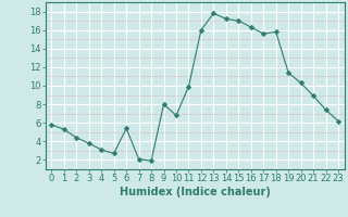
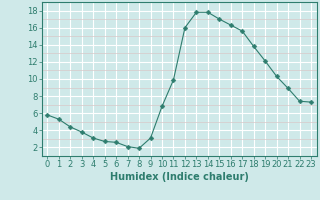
6: 5.4 -> 2.6
9: 8.0 -> 3.1
14: 17.2 -> 17.8
18: 15.8 -> 13.8
19: 11.4 -> 12.1
23: 6.2 -> 7.3
